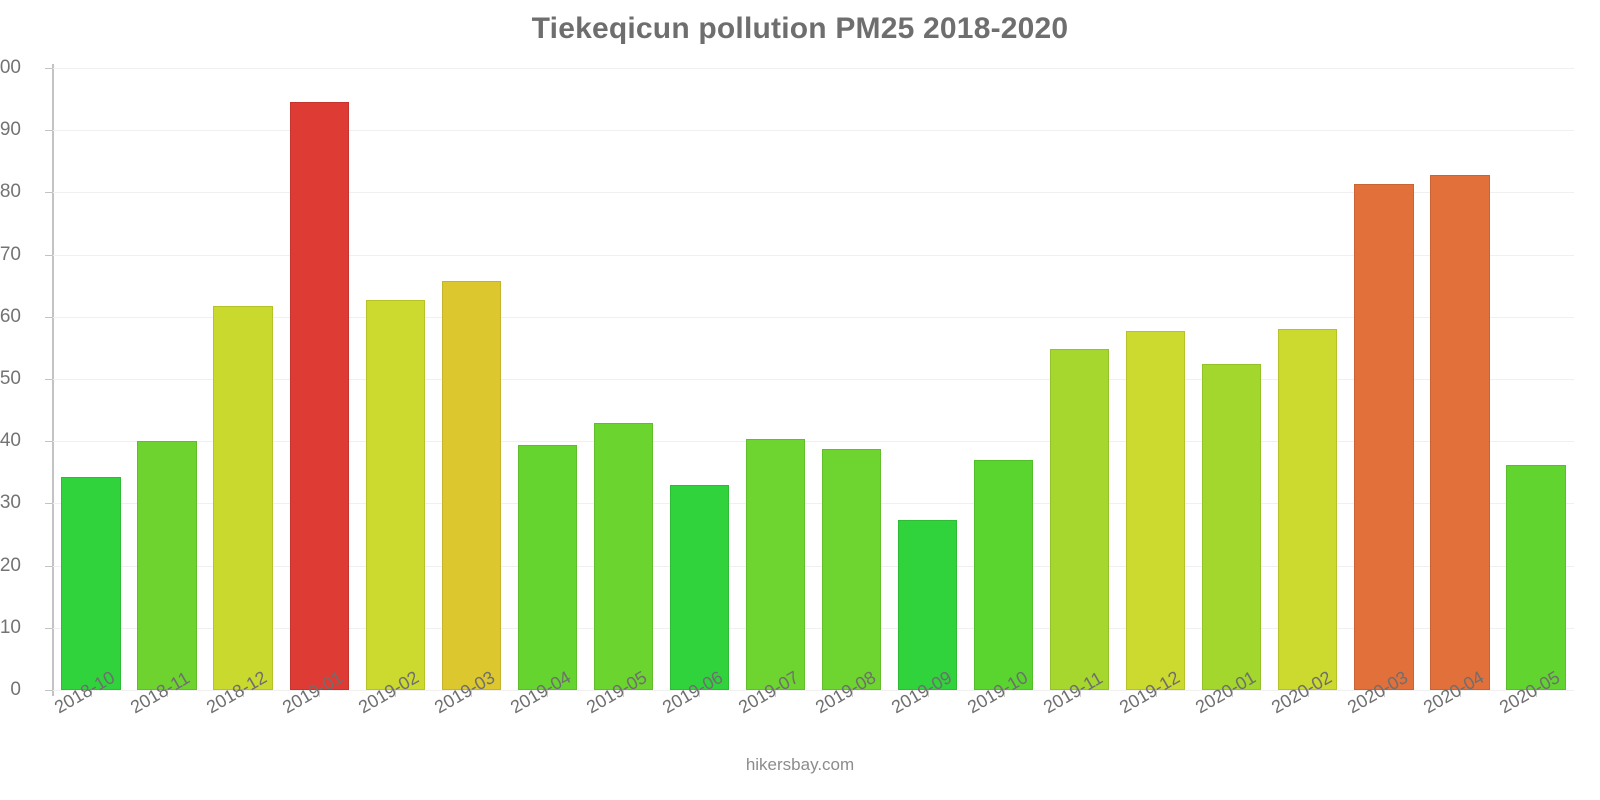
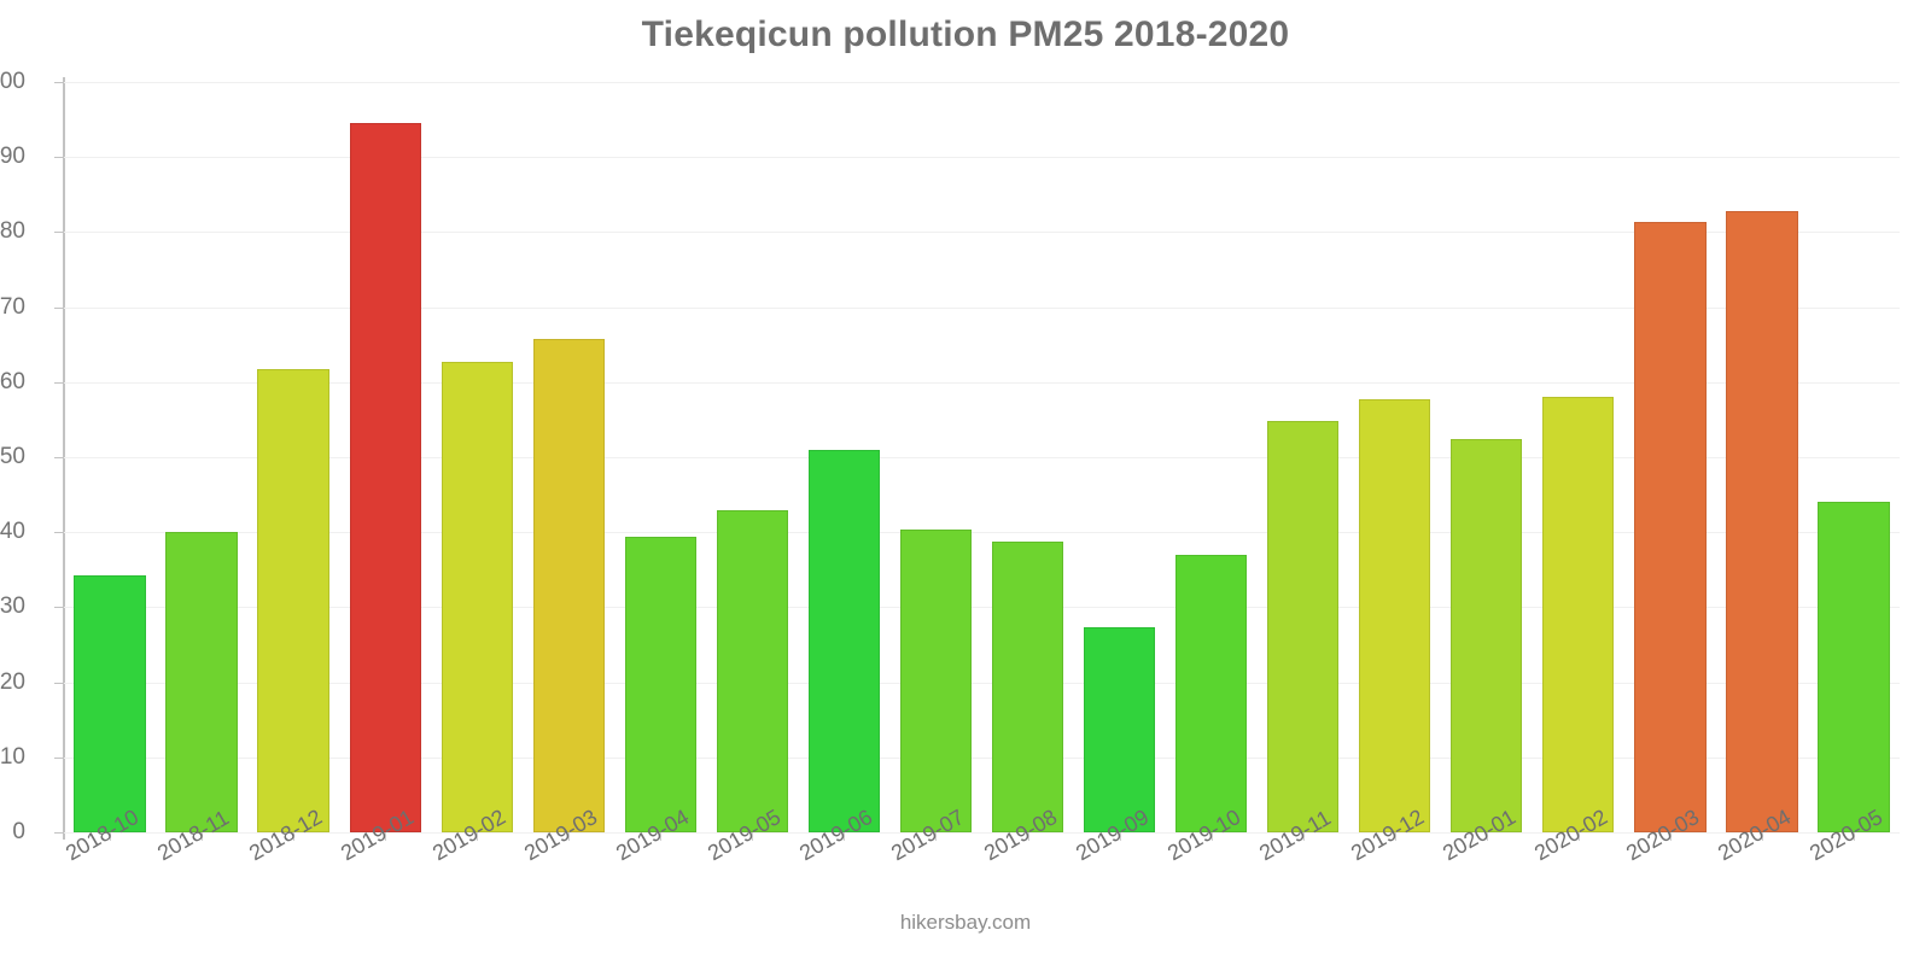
2019-06: 33 -> 51
2020-05: 36 -> 44
